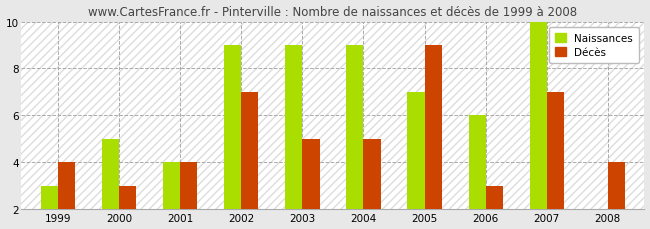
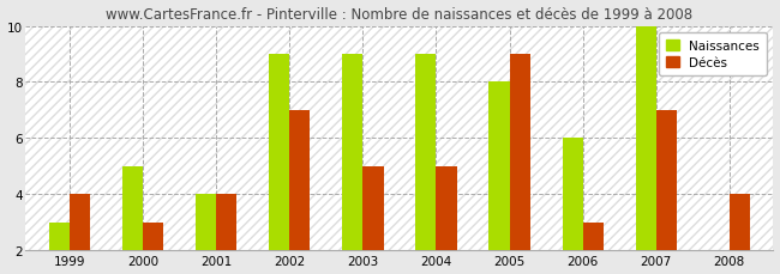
Naissances/2005: 7 -> 8
